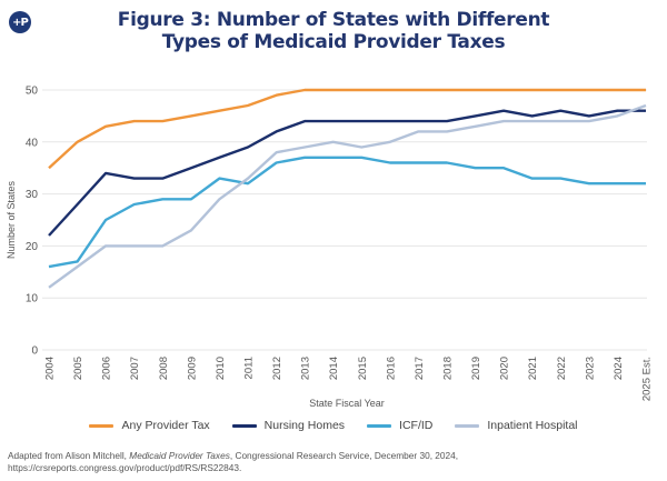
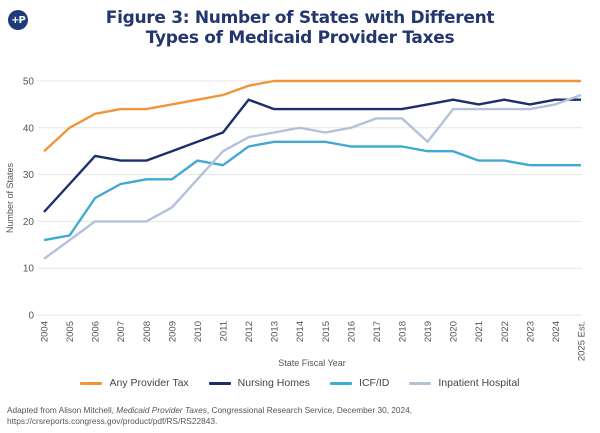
Inpatient Hospital/2011: 33 -> 35
Nursing Homes/2012: 42 -> 46
Inpatient Hospital/2019: 43 -> 37
